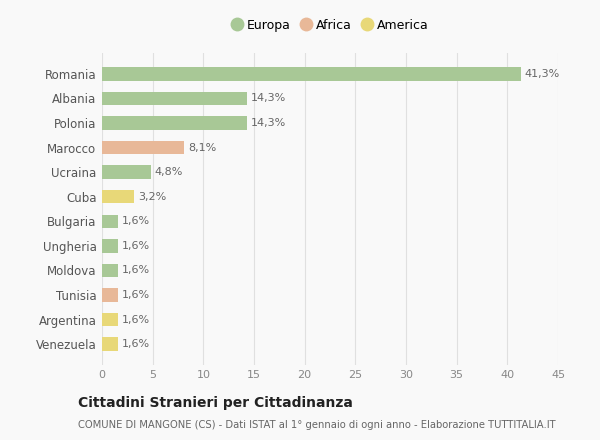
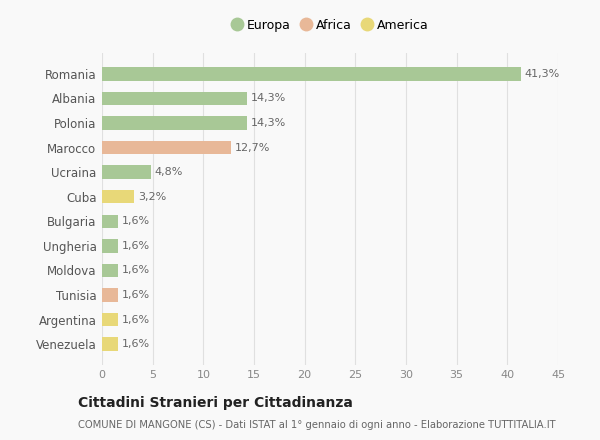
Marocco: 8,1% -> 12,7%
